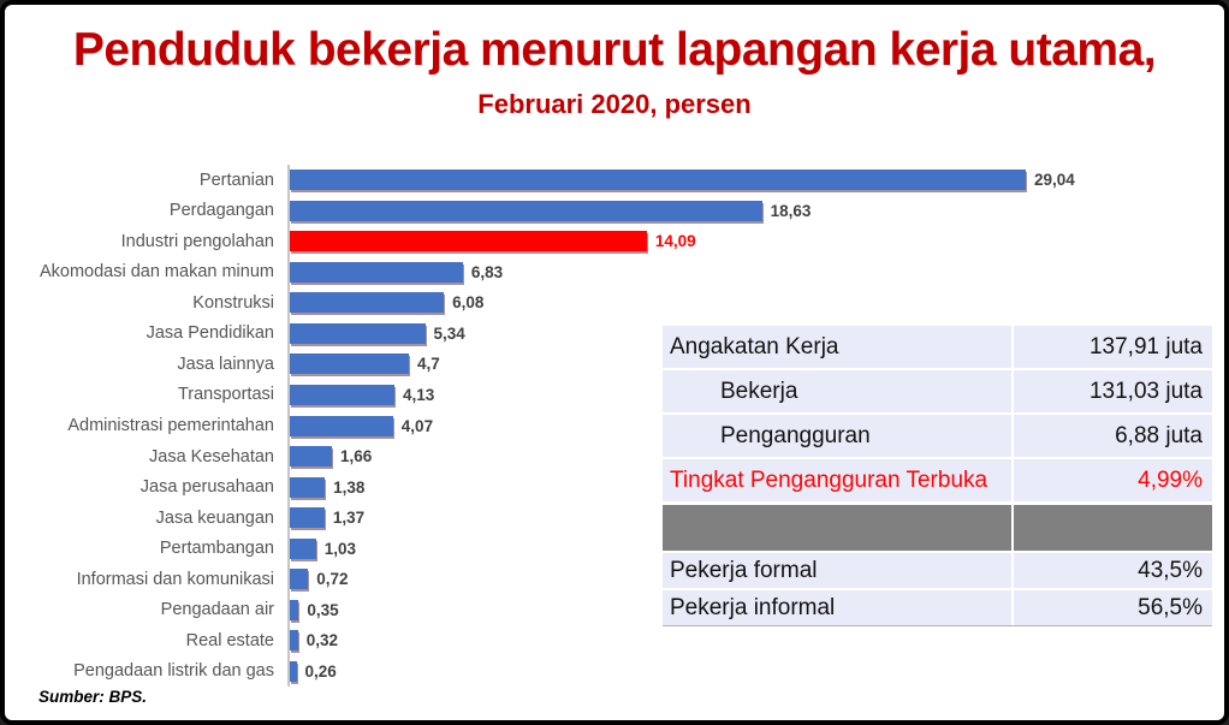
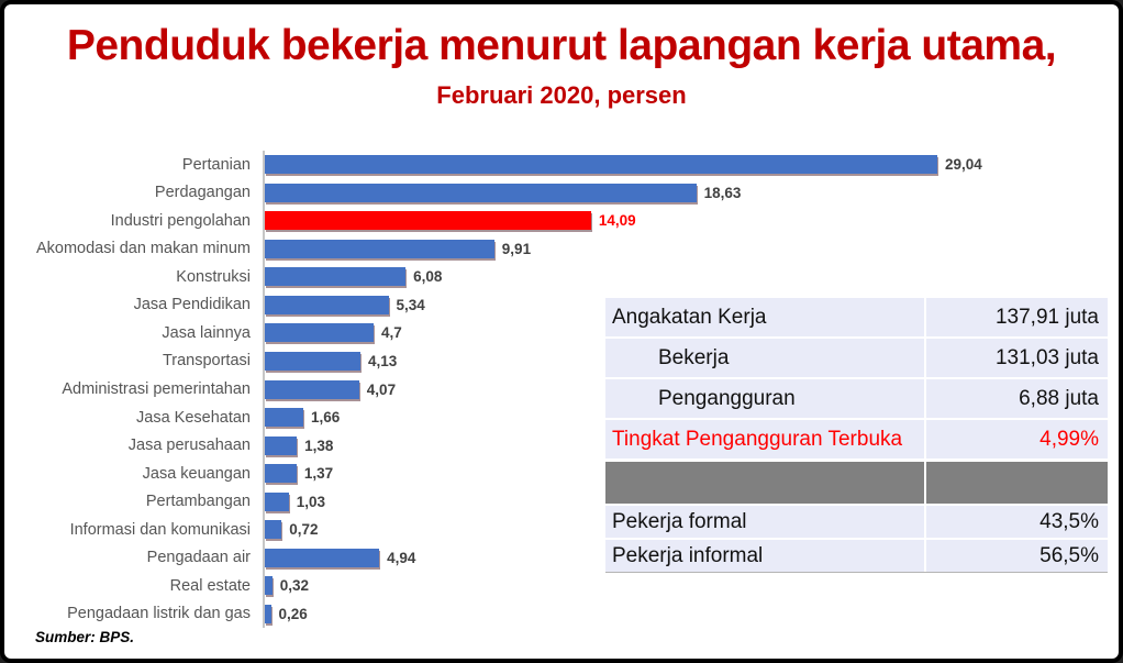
Akomodasi dan makan minum: 6,83 -> 9,91
Pengadaan air: 0,35 -> 4,94
